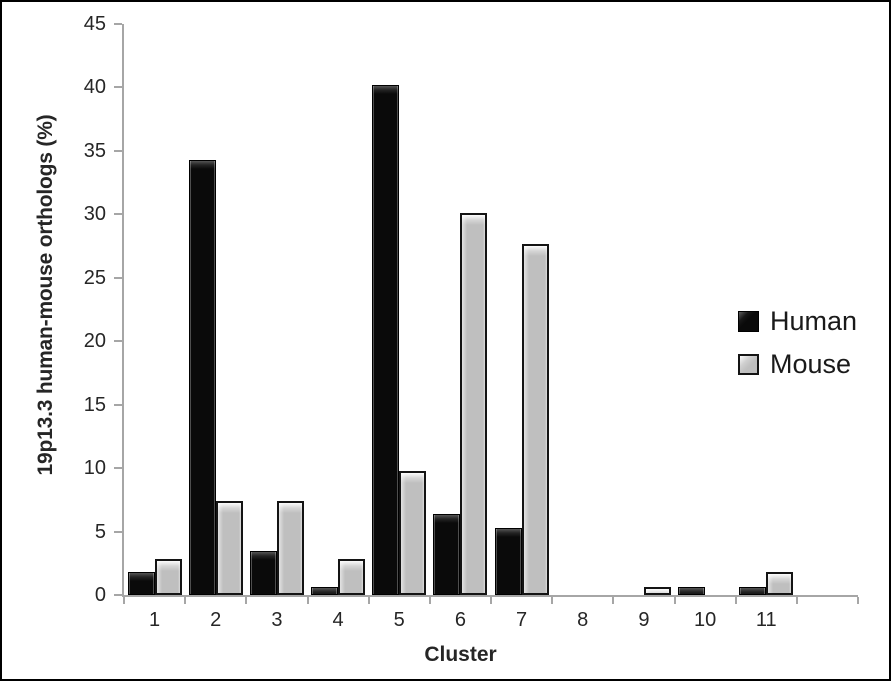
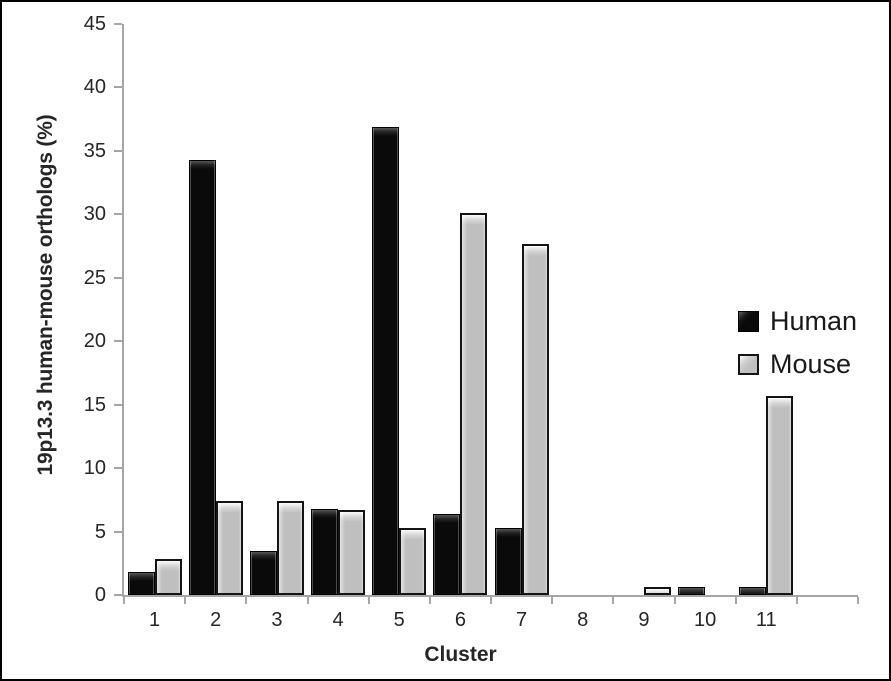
Human/4: 0.6 -> 6.8
Mouse/4: 2.8 -> 6.7
Human/5: 40.2 -> 36.9
Mouse/5: 9.8 -> 5.3
Mouse/11: 1.8 -> 15.7
